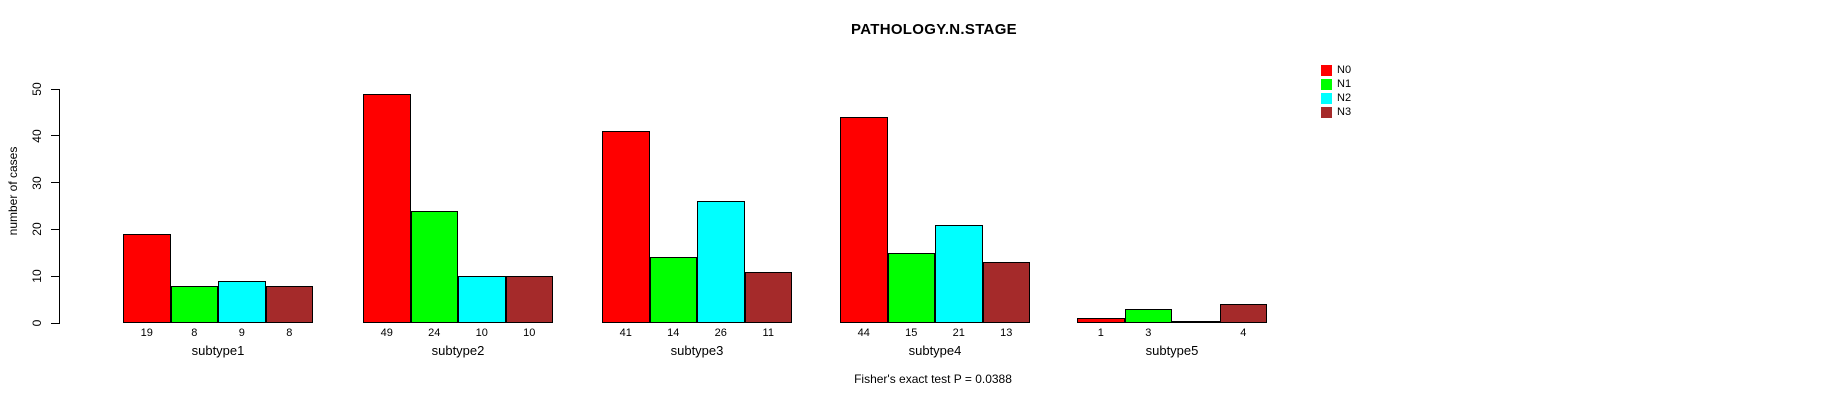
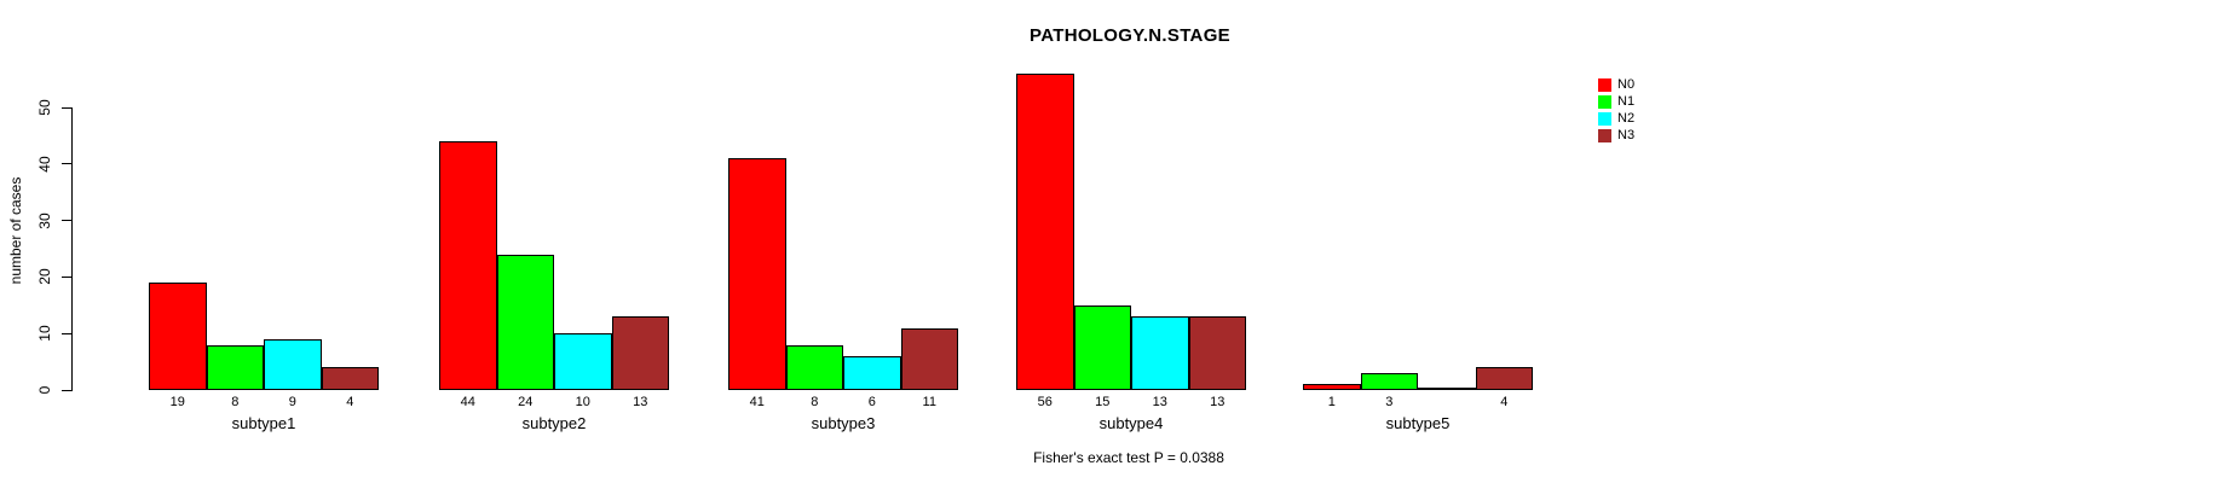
N3/subtype1: 8 -> 4
N0/subtype2: 49 -> 44
N3/subtype2: 10 -> 13
N1/subtype3: 14 -> 8
N2/subtype3: 26 -> 6
N0/subtype4: 44 -> 56
N2/subtype4: 21 -> 13
